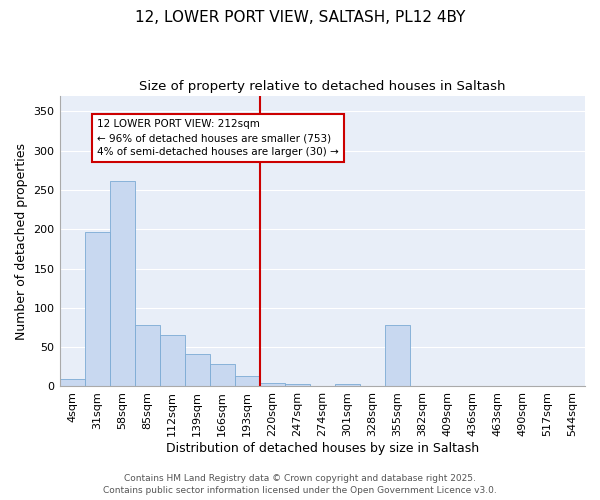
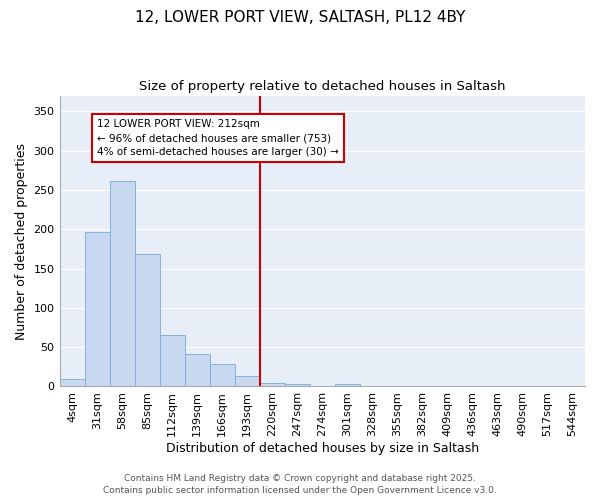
85sqm: 78 -> 169
355sqm: 78 -> 1
